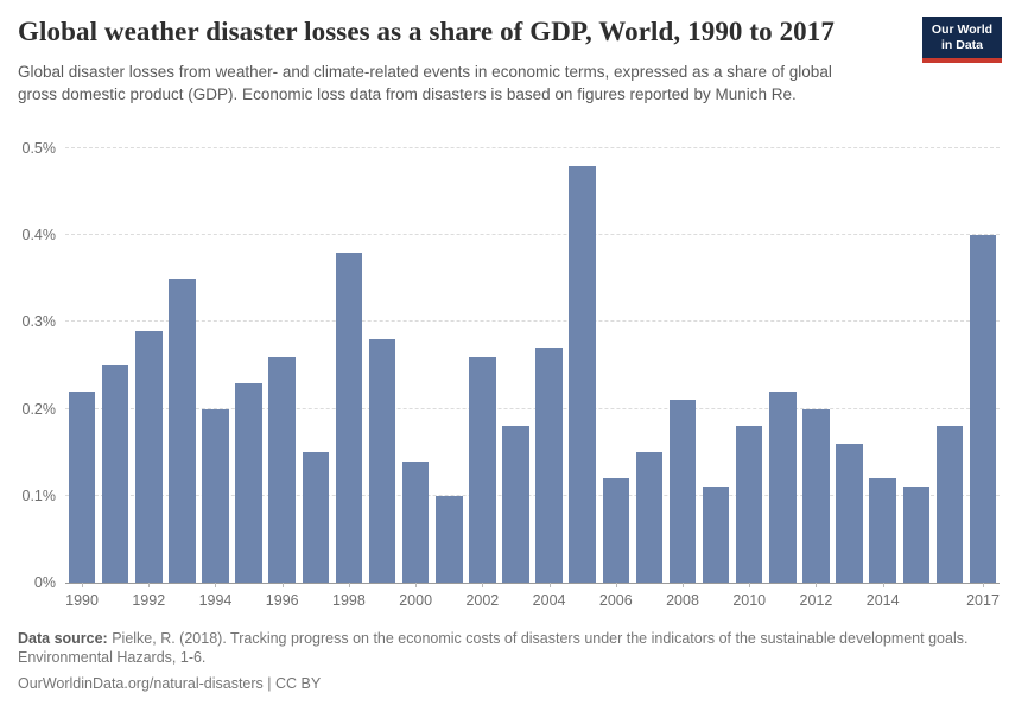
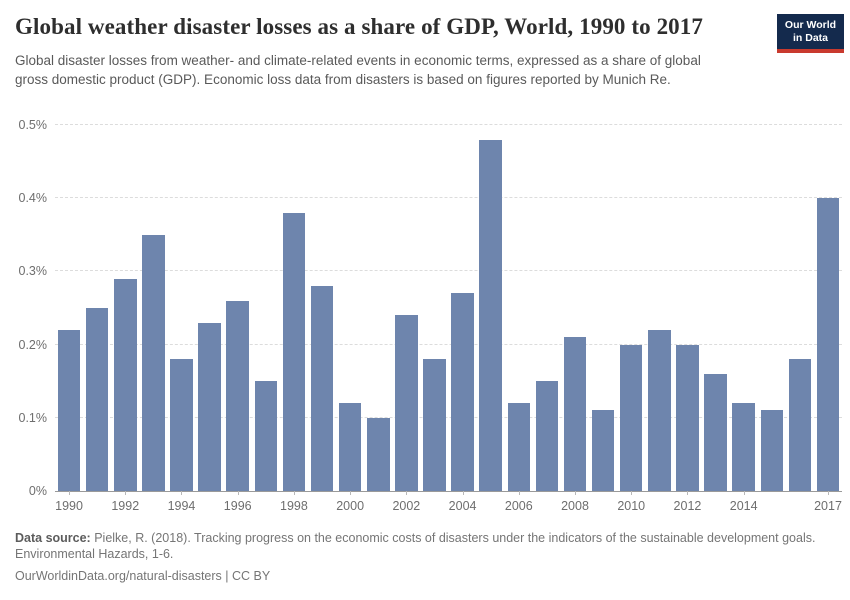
1994: 0.20% -> 0.18%
2000: 0.14% -> 0.12%
2002: 0.26% -> 0.24%
2010: 0.18% -> 0.20%
